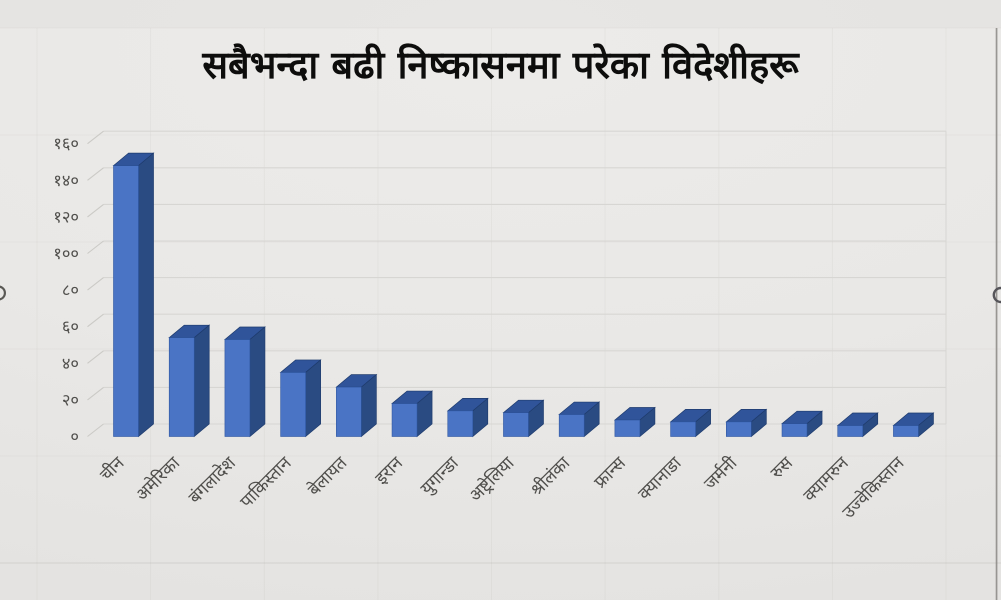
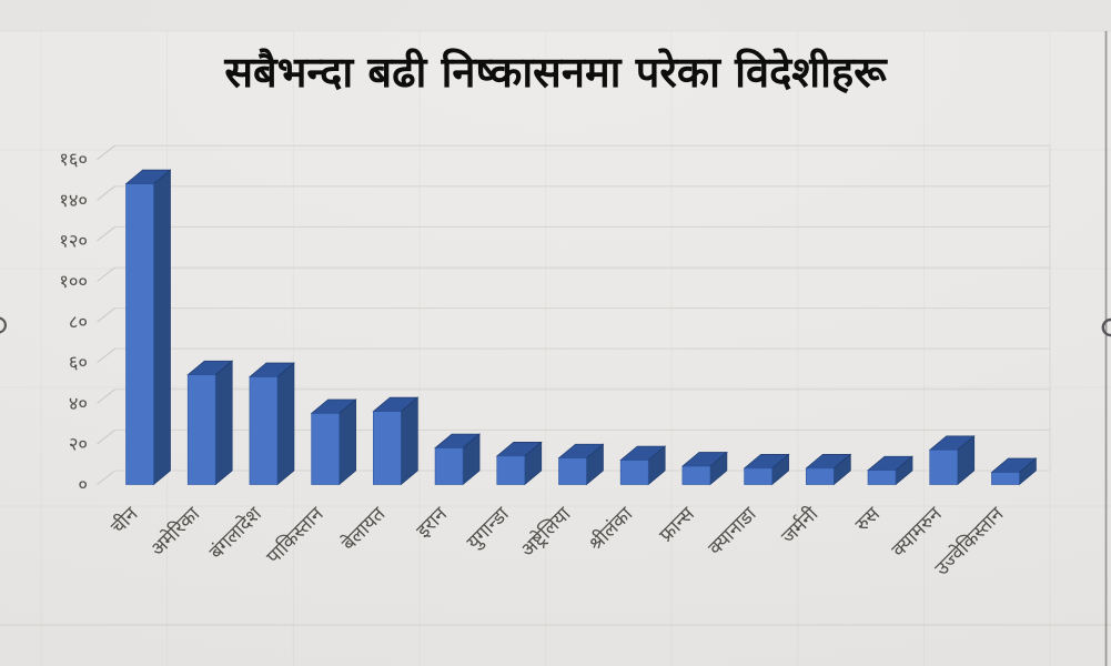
बेलायत: 27 -> 36
क्यामरुन: 6 -> 17
